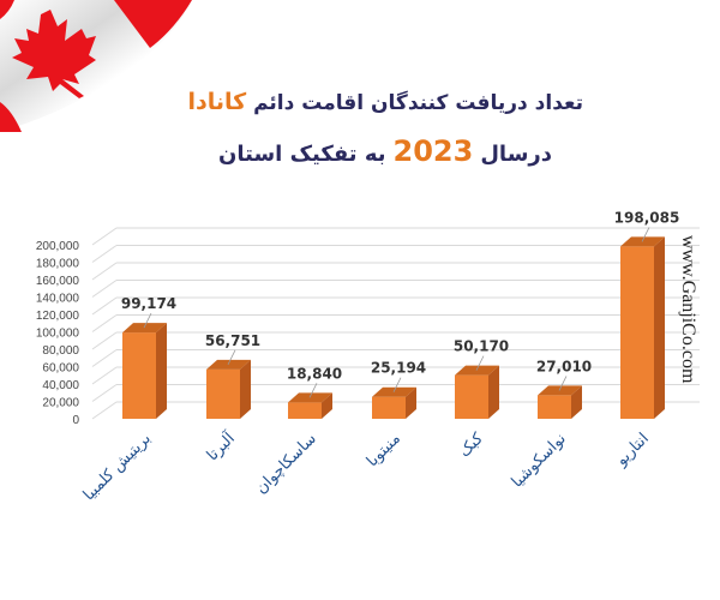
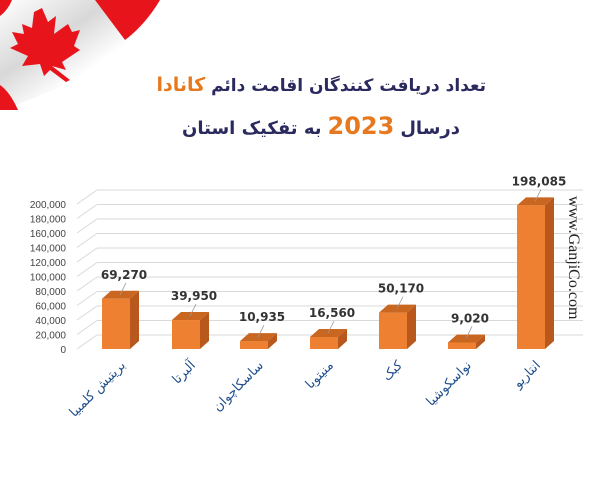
بریتیش کلمبیا: 99,174 -> 69,270
آلبرتا: 56,751 -> 39,950
ساسکاچوان: 18,840 -> 10,935
منیتوبا: 25,194 -> 16,560
نواسکوشیا: 27,010 -> 9,020
